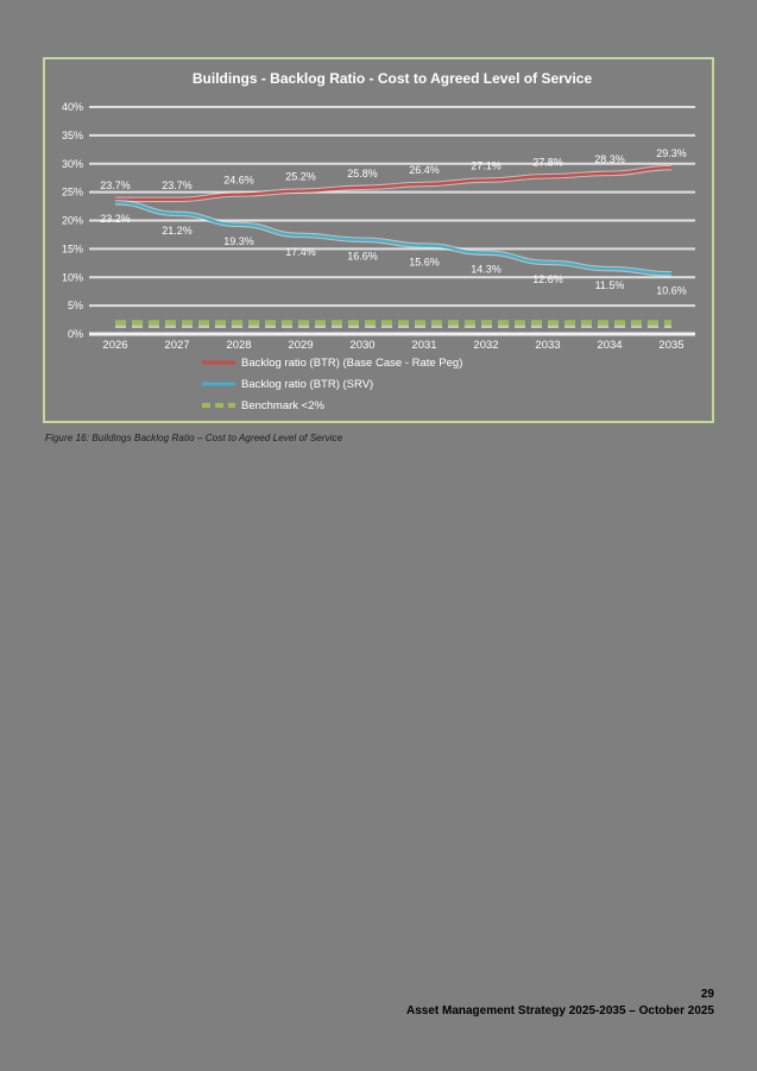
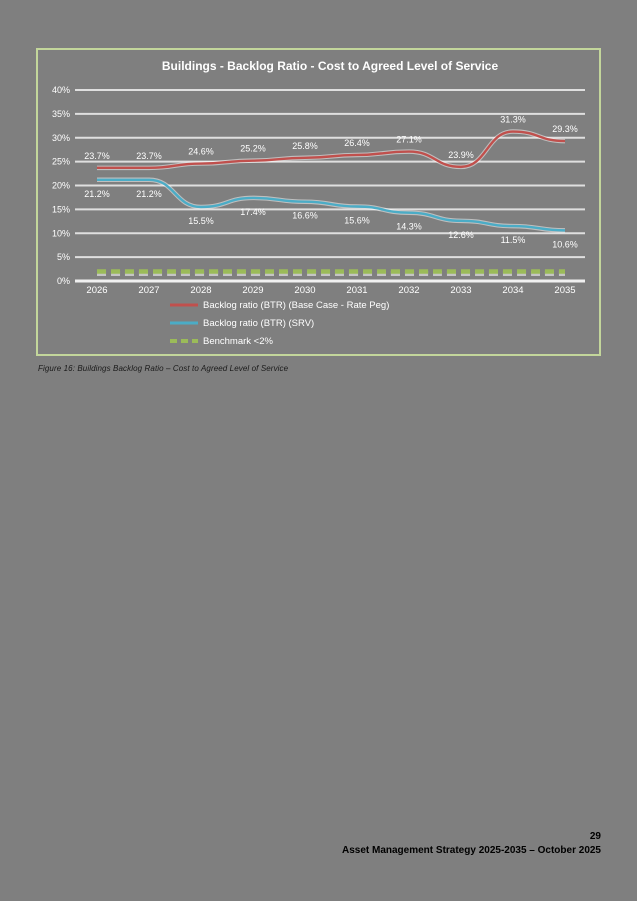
Backlog ratio (BTR) (SRV)/2026: 23.2% -> 21.2%
Backlog ratio (BTR) (SRV)/2028: 19.3% -> 15.5%
Backlog ratio (BTR) (Base Case - Rate Peg)/2033: 27.8% -> 23.9%
Backlog ratio (BTR) (Base Case - Rate Peg)/2034: 28.3% -> 31.3%
